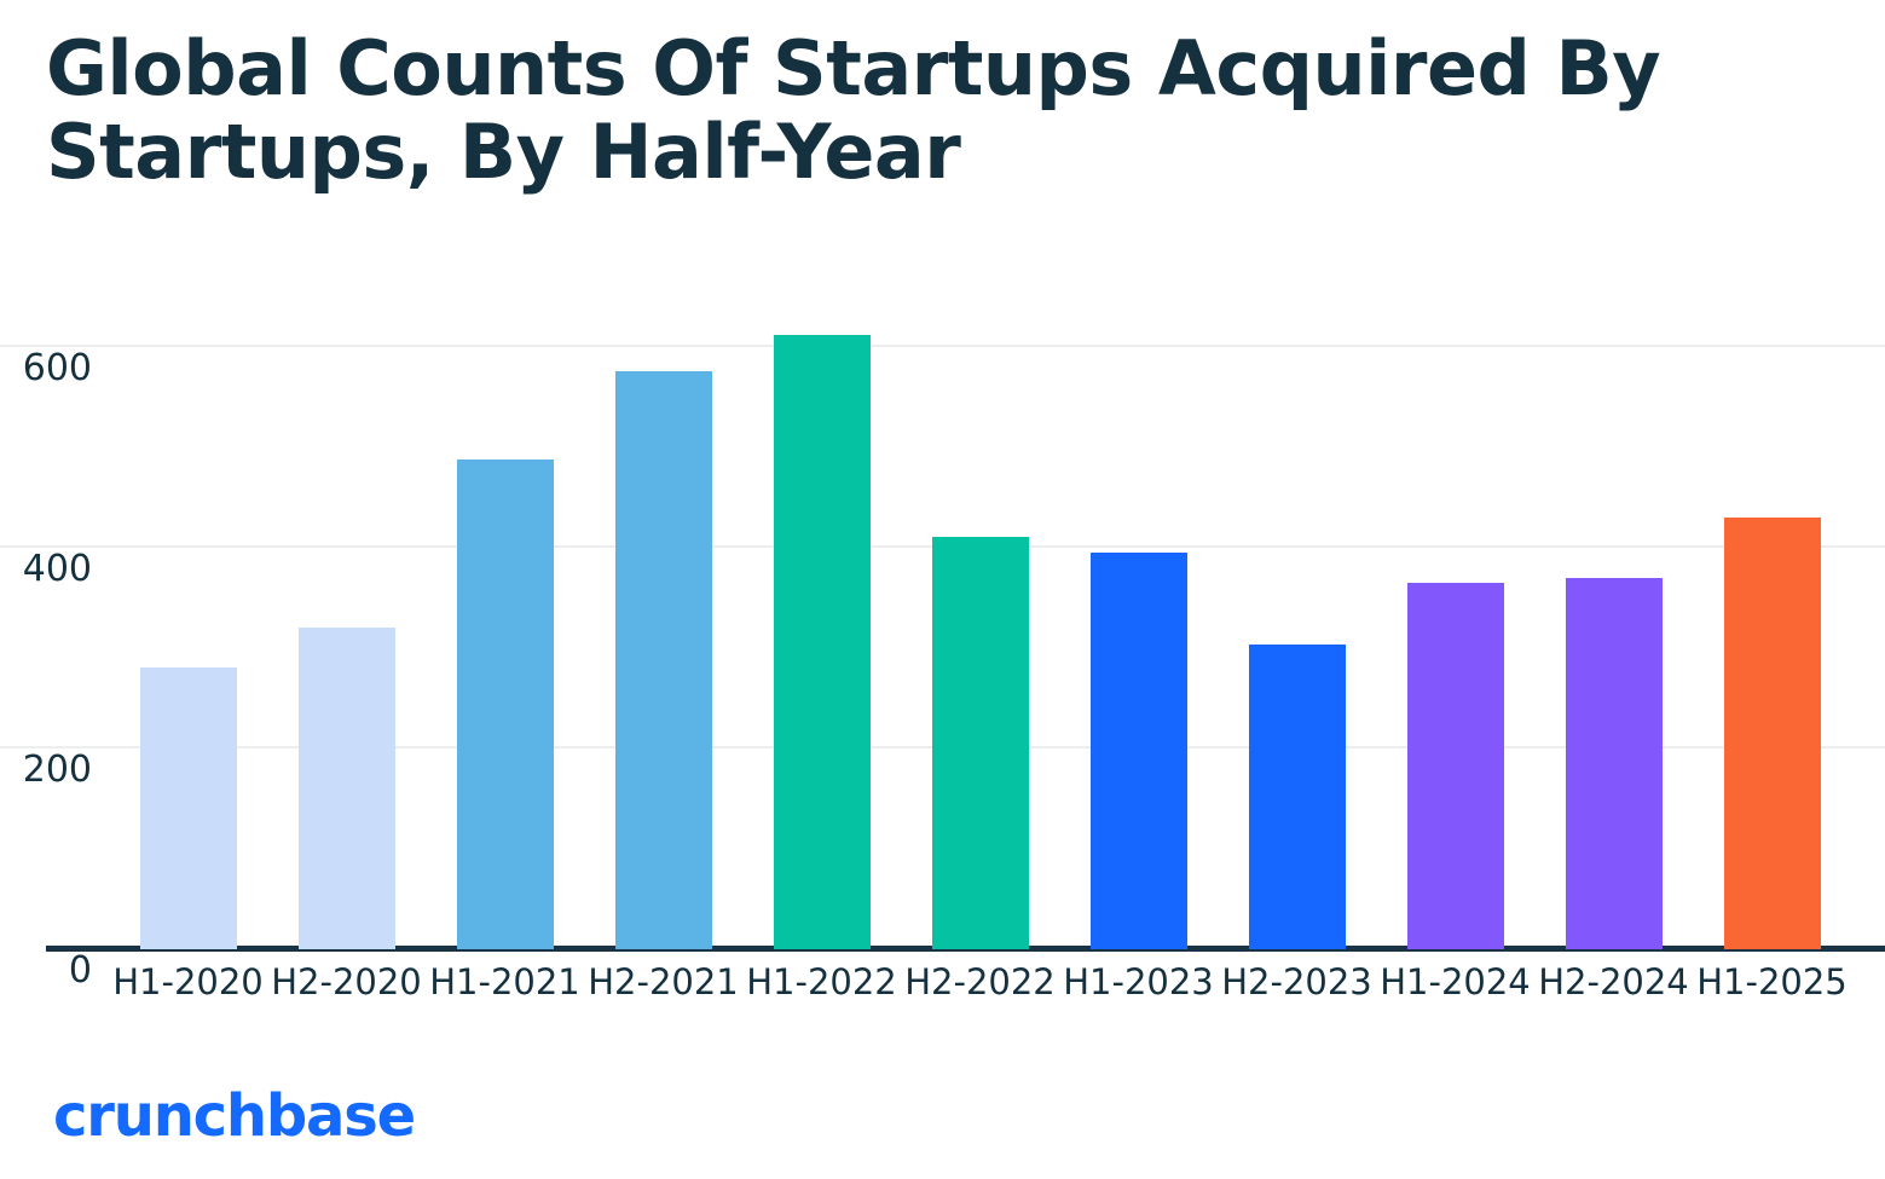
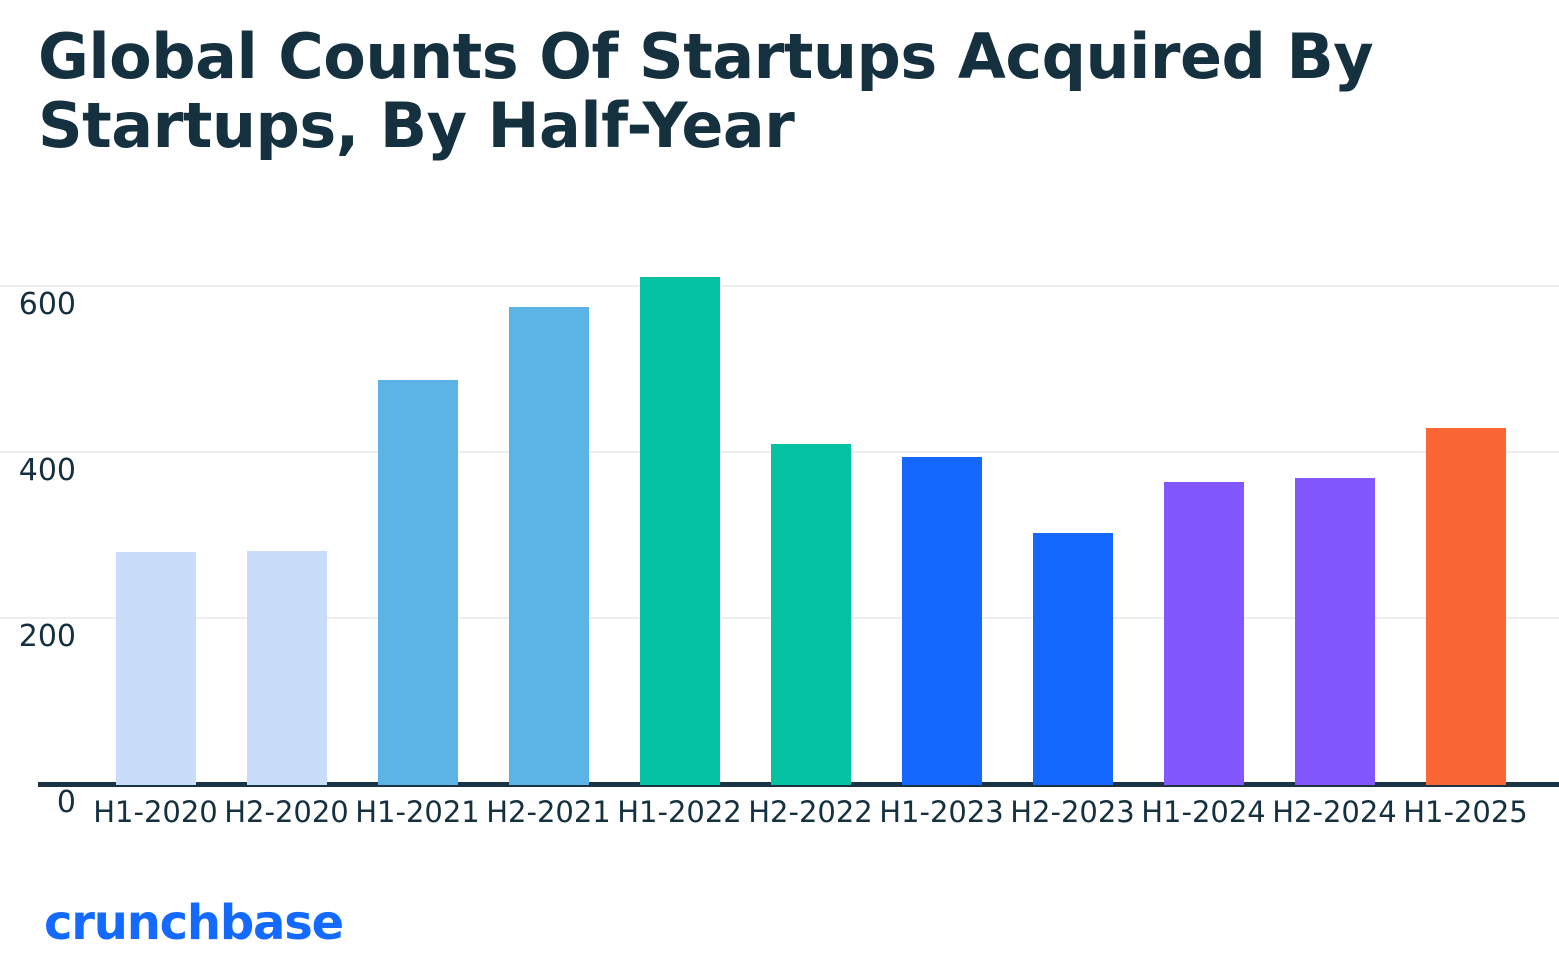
H2-2020: 320 -> 280
